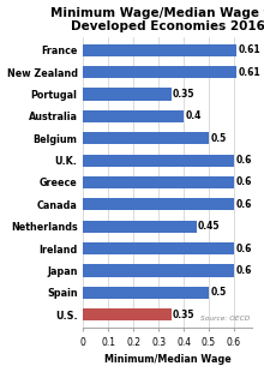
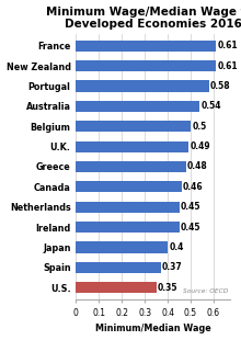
Portugal: 0.35 -> 0.58
Australia: 0.4 -> 0.54
U.K.: 0.6 -> 0.49
Greece: 0.6 -> 0.48
Canada: 0.6 -> 0.46
Ireland: 0.6 -> 0.4
Japan: 0.6 -> 0.4
Spain: 0.5 -> 0.37
